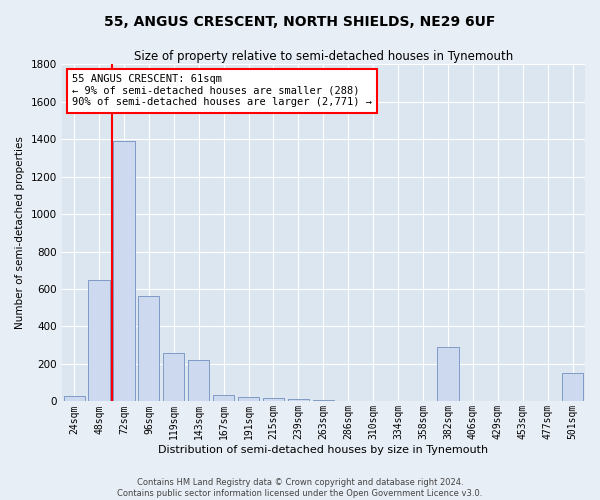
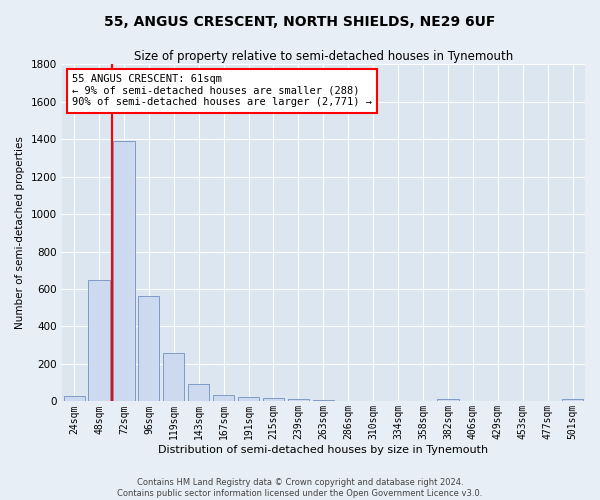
143sqm: 220 -> 100
382sqm: 290 -> 20
501sqm: 150 -> 20
